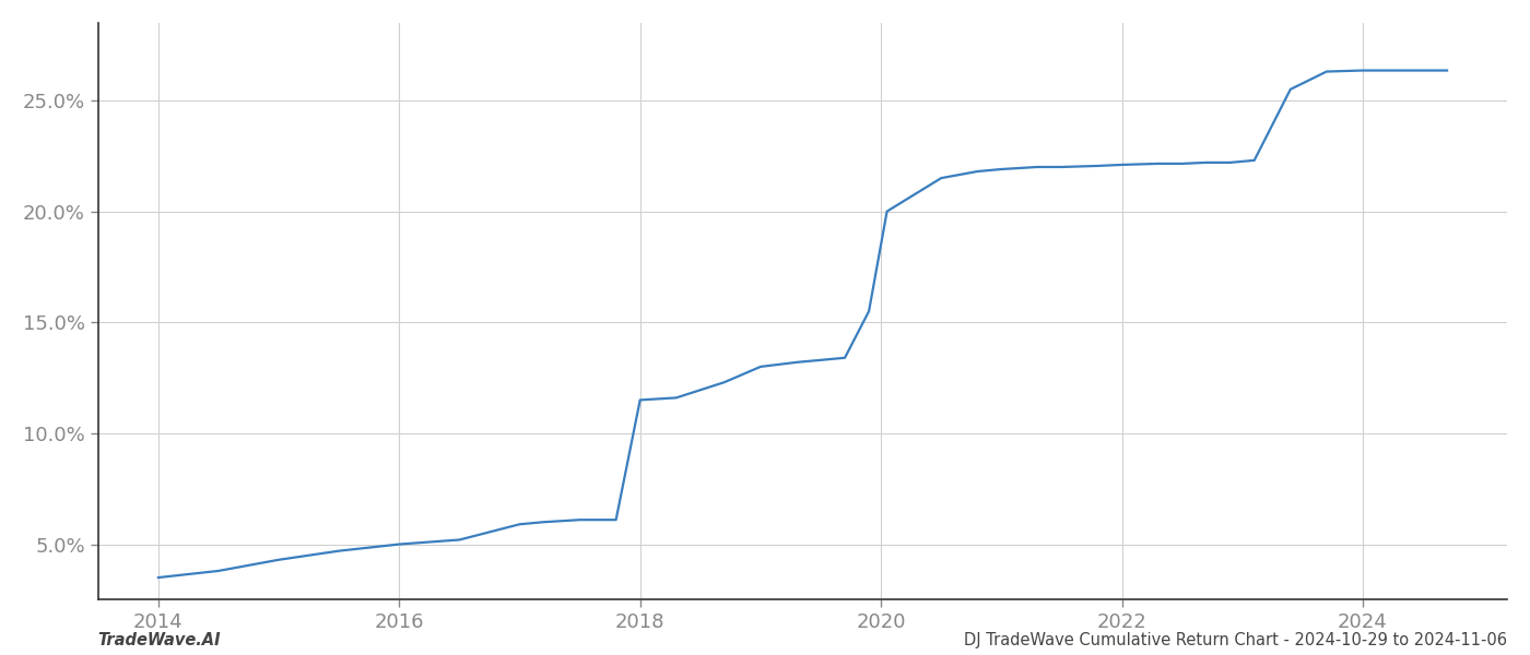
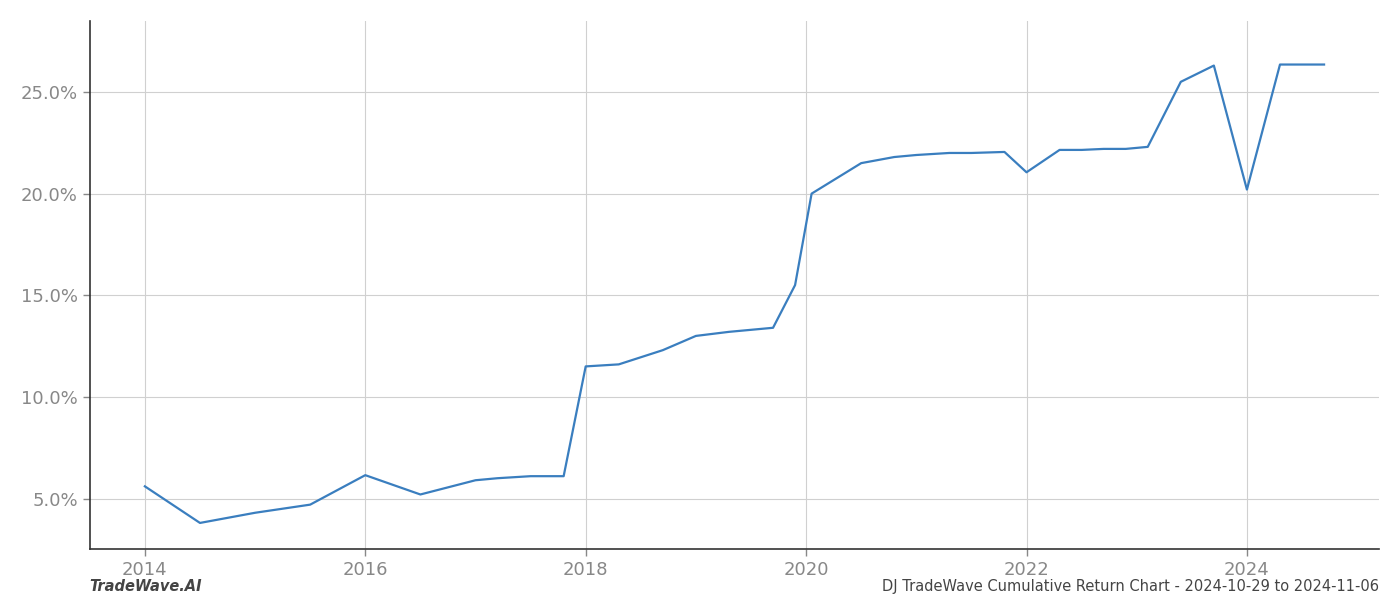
2014: 3.50% -> 5.60%
2016: 5.00% -> 6.15%
2022: 22.10% -> 21.05%
2024: 26.35% -> 20.20%
